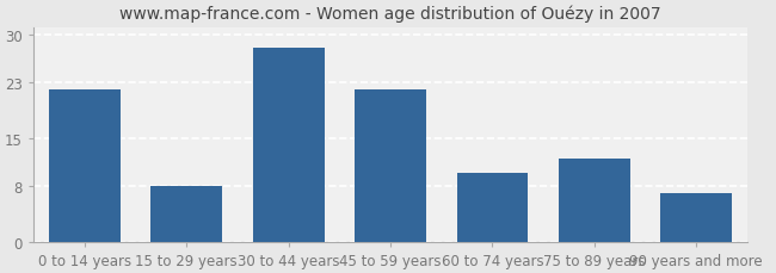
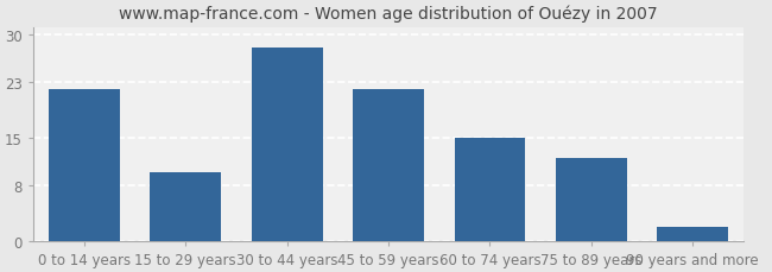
15 to 29 years: 8 -> 10
60 to 74 years: 10 -> 15
90 years and more: 7 -> 2
